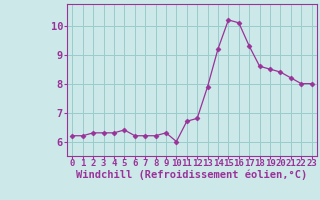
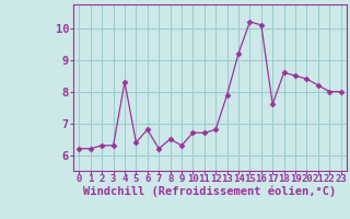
4: 6.3 -> 8.3
6: 6.2 -> 6.8
8: 6.2 -> 6.5
10: 6.0 -> 6.7
17: 9.3 -> 7.6
